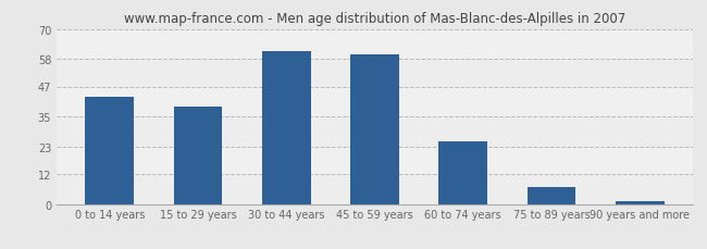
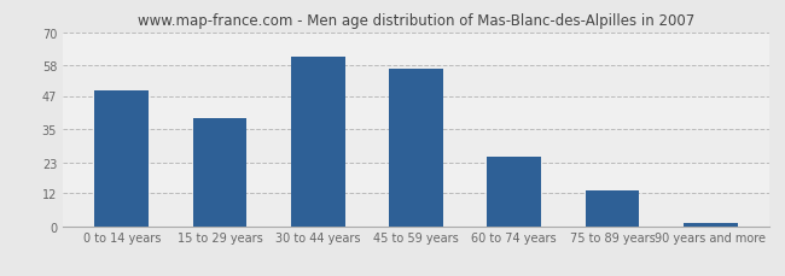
0 to 14 years: 43 -> 49
45 to 59 years: 60 -> 57
75 to 89 years: 7 -> 13
